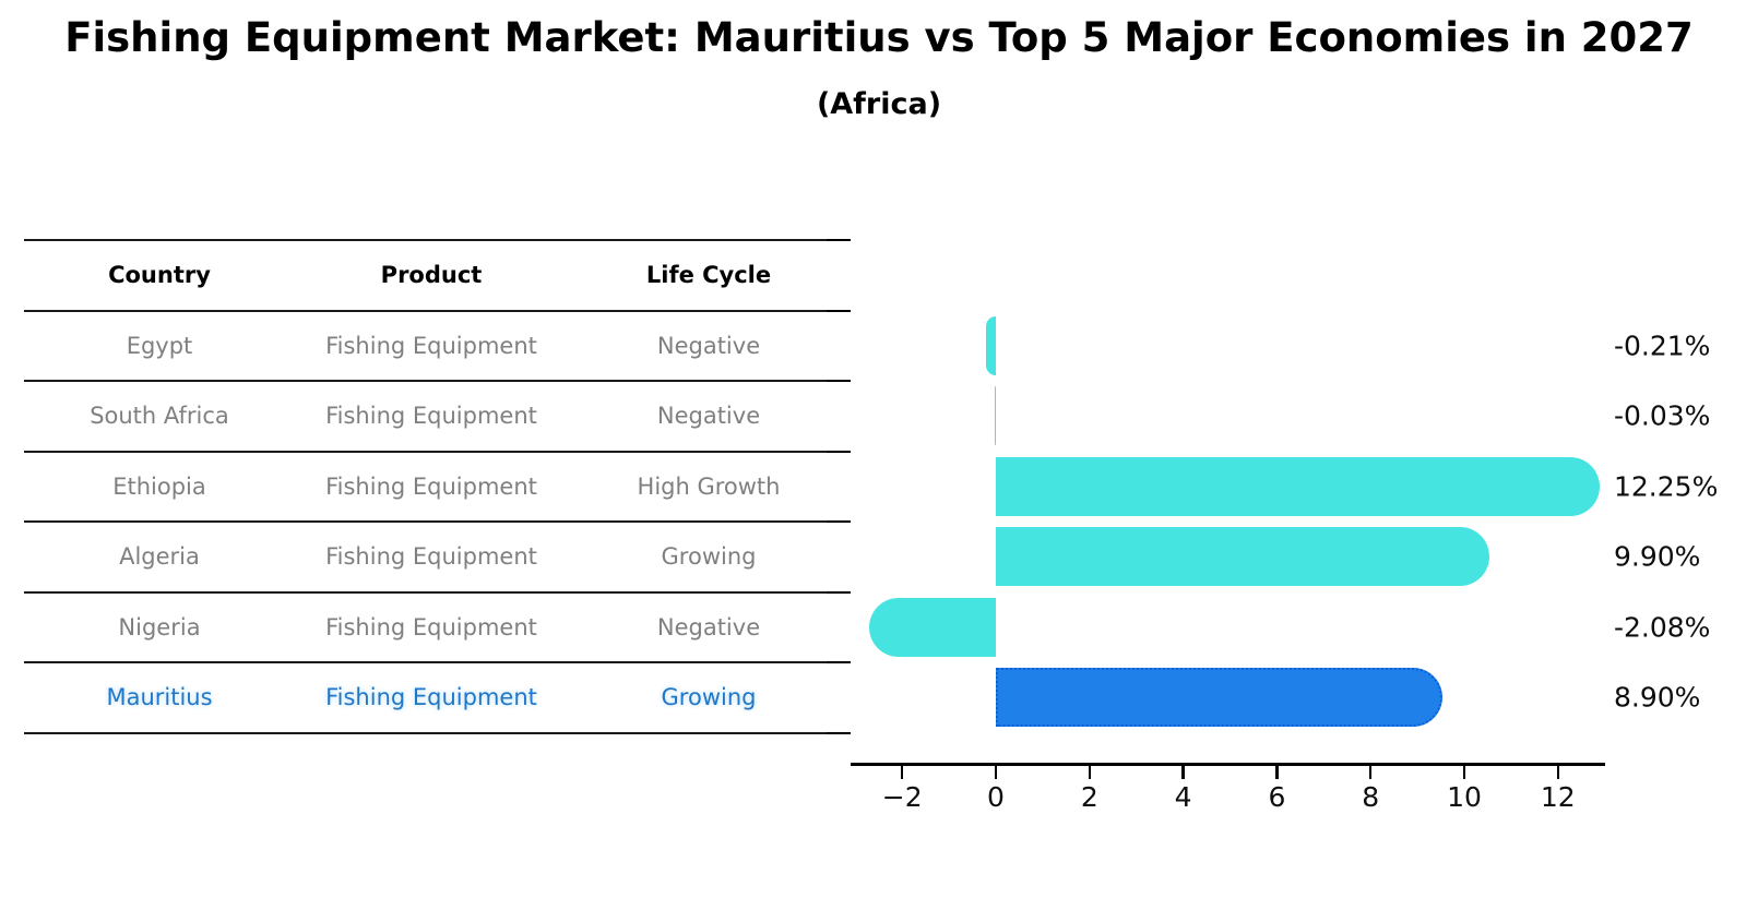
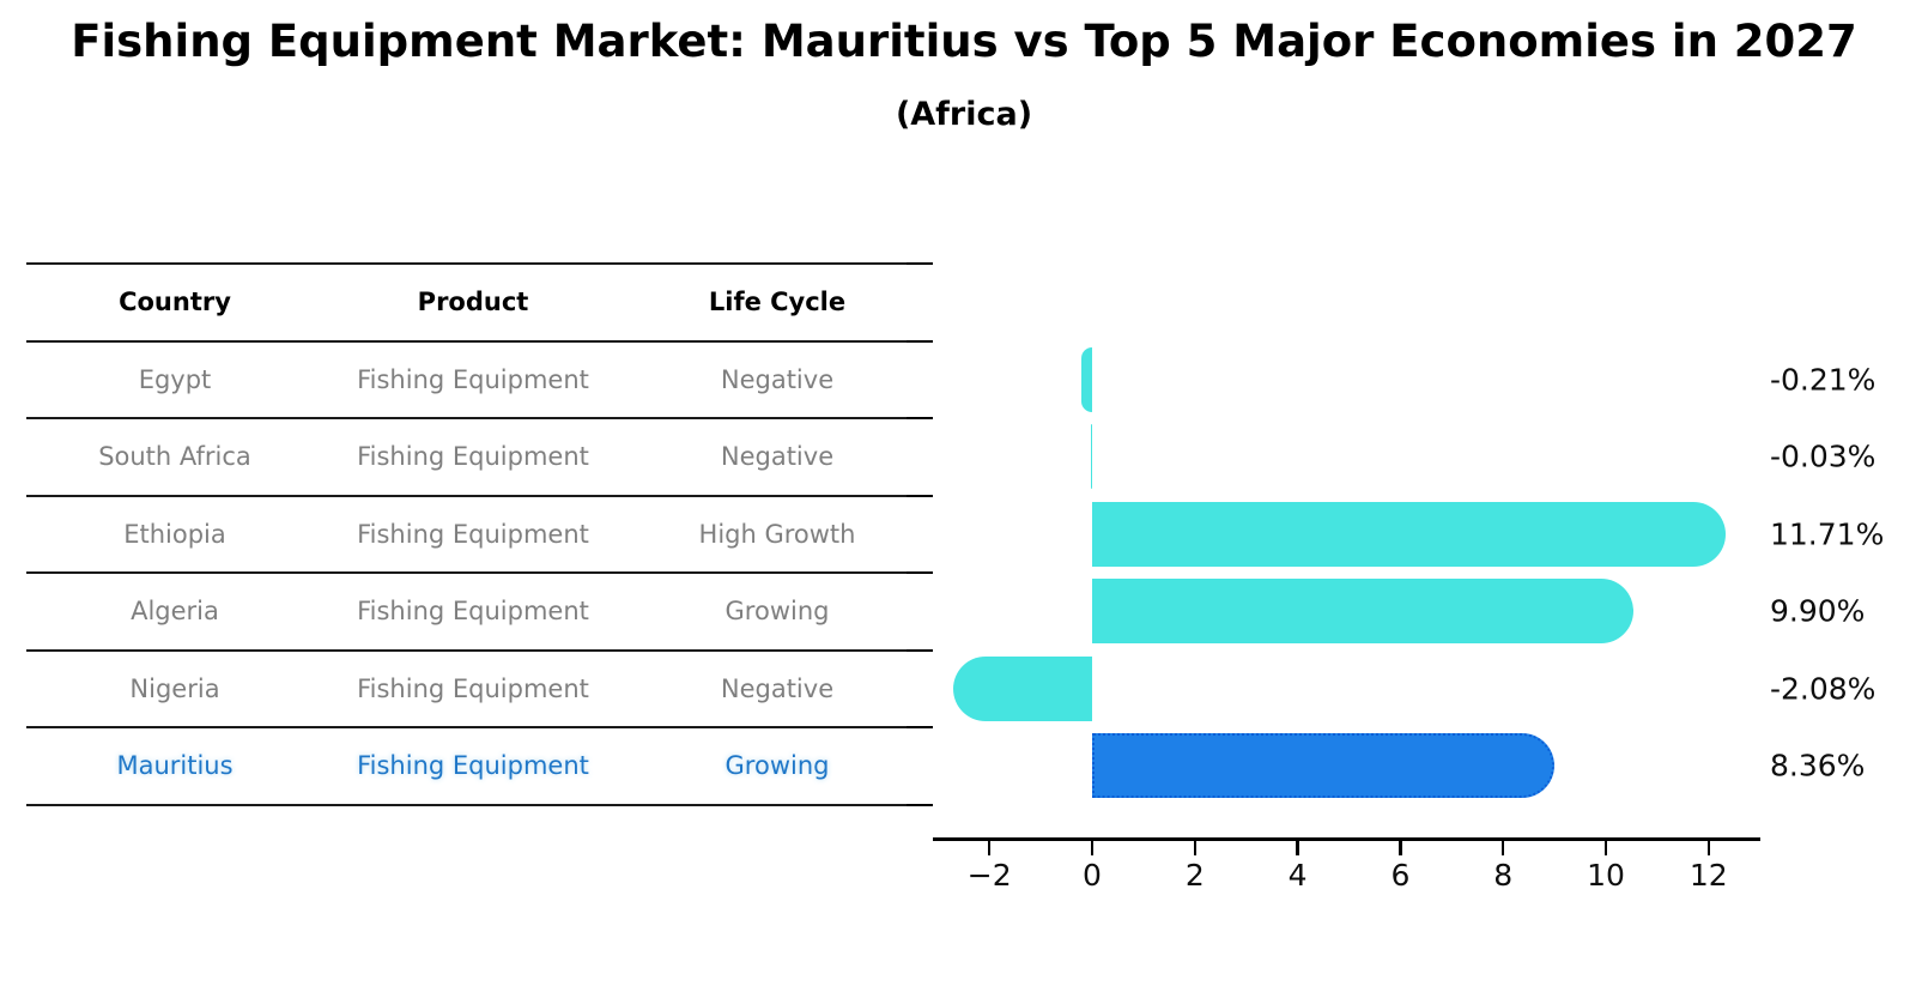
Ethiopia: 12.25% -> 11.71%
Mauritius: 8.90% -> 8.36%
